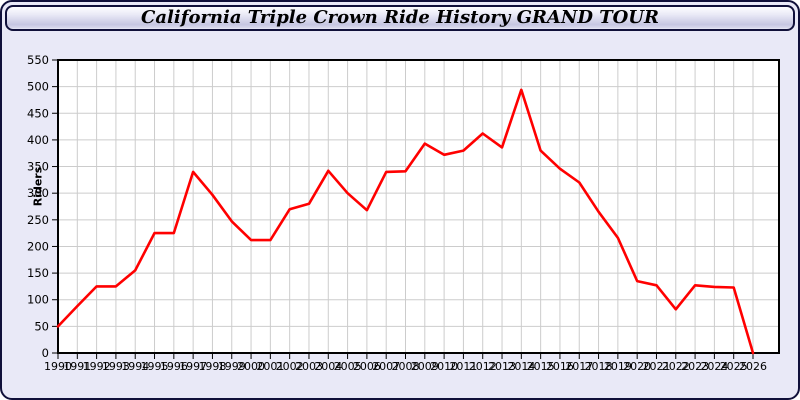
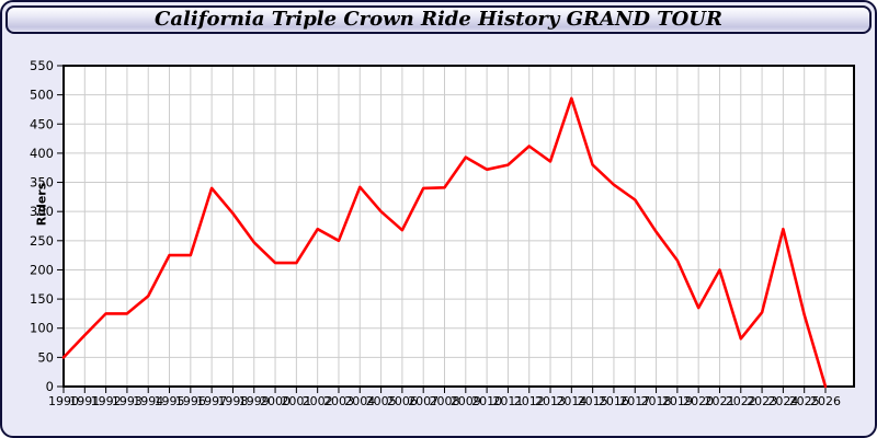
2003: 280 -> 250
2021: 130 -> 200
2024: 120 -> 270
